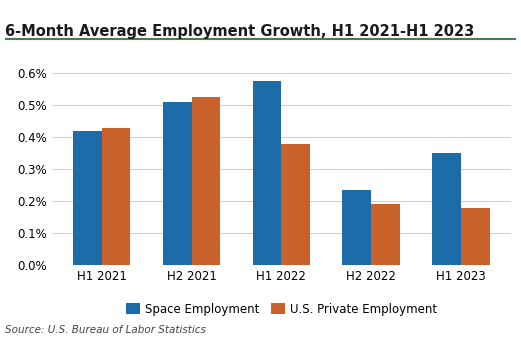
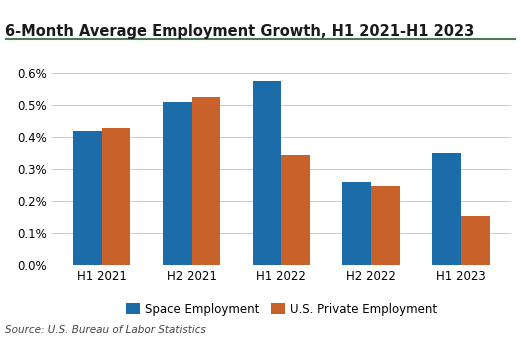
U.S. Private Employment/H1 2022: 0.380% -> 0.345%
Space Employment/H2 2022: 0.235% -> 0.260%
U.S. Private Employment/H2 2022: 0.190% -> 0.248%
U.S. Private Employment/H1 2023: 0.180% -> 0.155%
